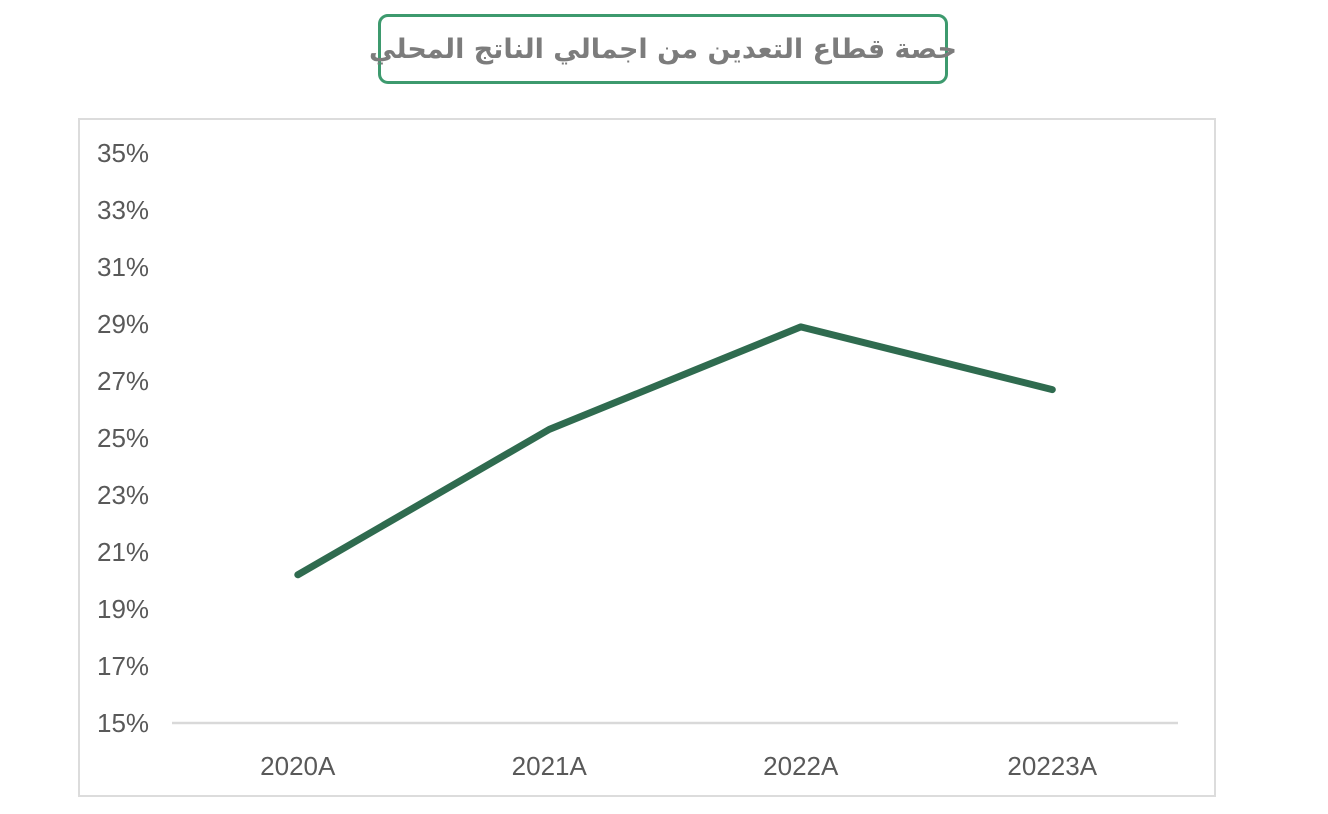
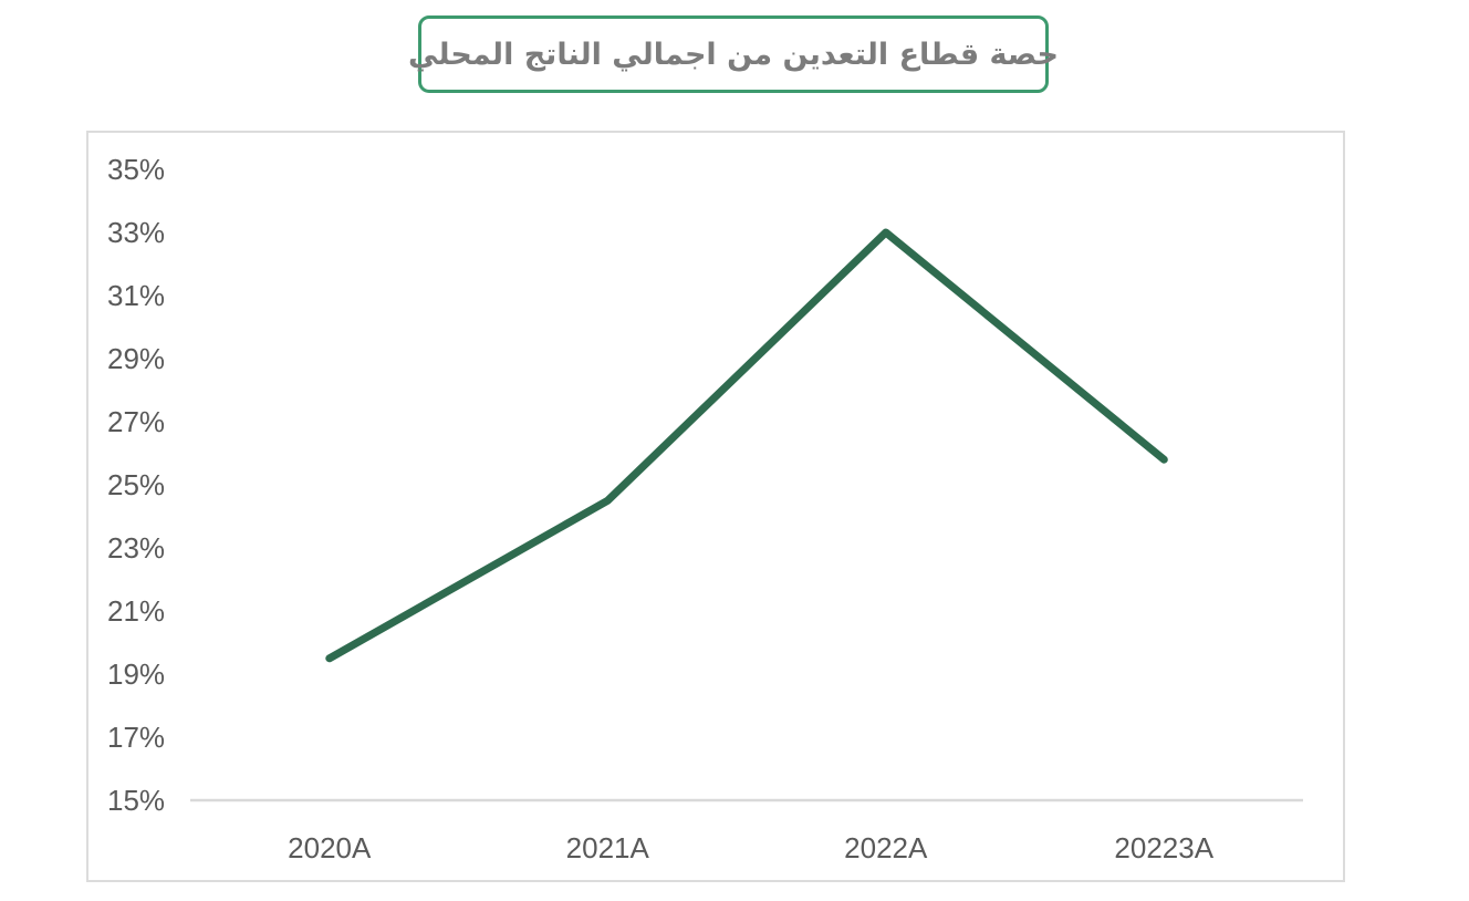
2020A: 20.2% -> 19.5%
2021A: 25.3% -> 24.5%
2022A: 28.9% -> 33.0%
20223A: 26.7% -> 25.8%
